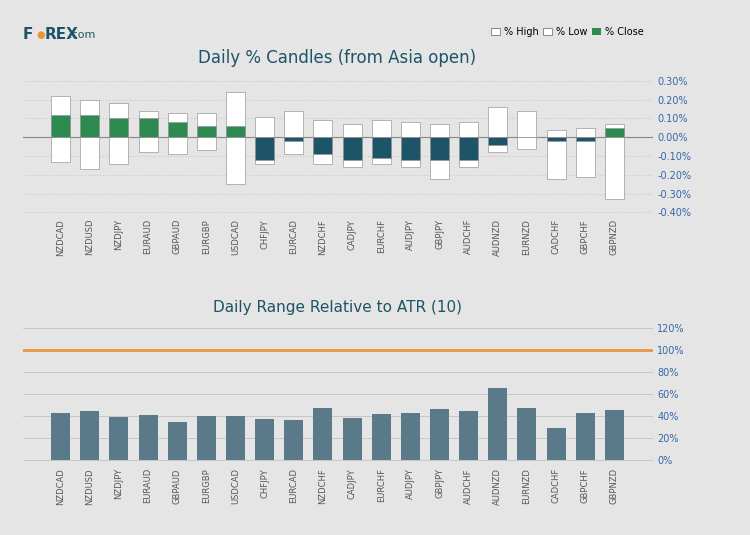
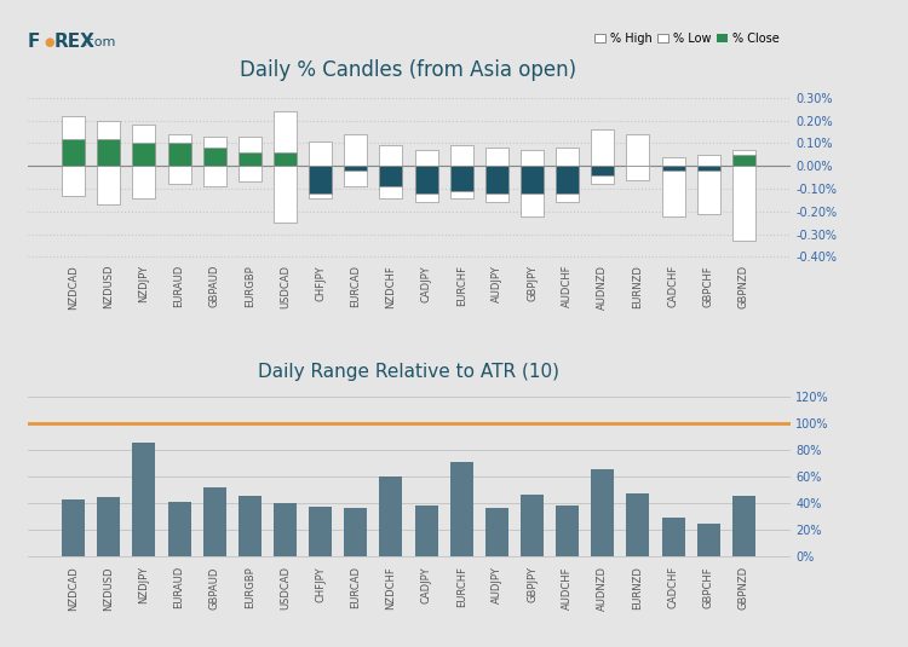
Daily Range Relative to ATR (10)/NZDJPY: 39% -> 85%
Daily Range Relative to ATR (10)/GBPAUD: 34% -> 52%
Daily Range Relative to ATR (10)/EURGBP: 40% -> 45%
Daily Range Relative to ATR (10)/NZDCHF: 47% -> 60%
Daily Range Relative to ATR (10)/EURCHF: 42% -> 71%
Daily Range Relative to ATR (10)/AUDJPY: 43% -> 36%
Daily Range Relative to ATR (10)/AUDCHF: 44% -> 38%
Daily Range Relative to ATR (10)/GBPCHF: 43% -> 24%
